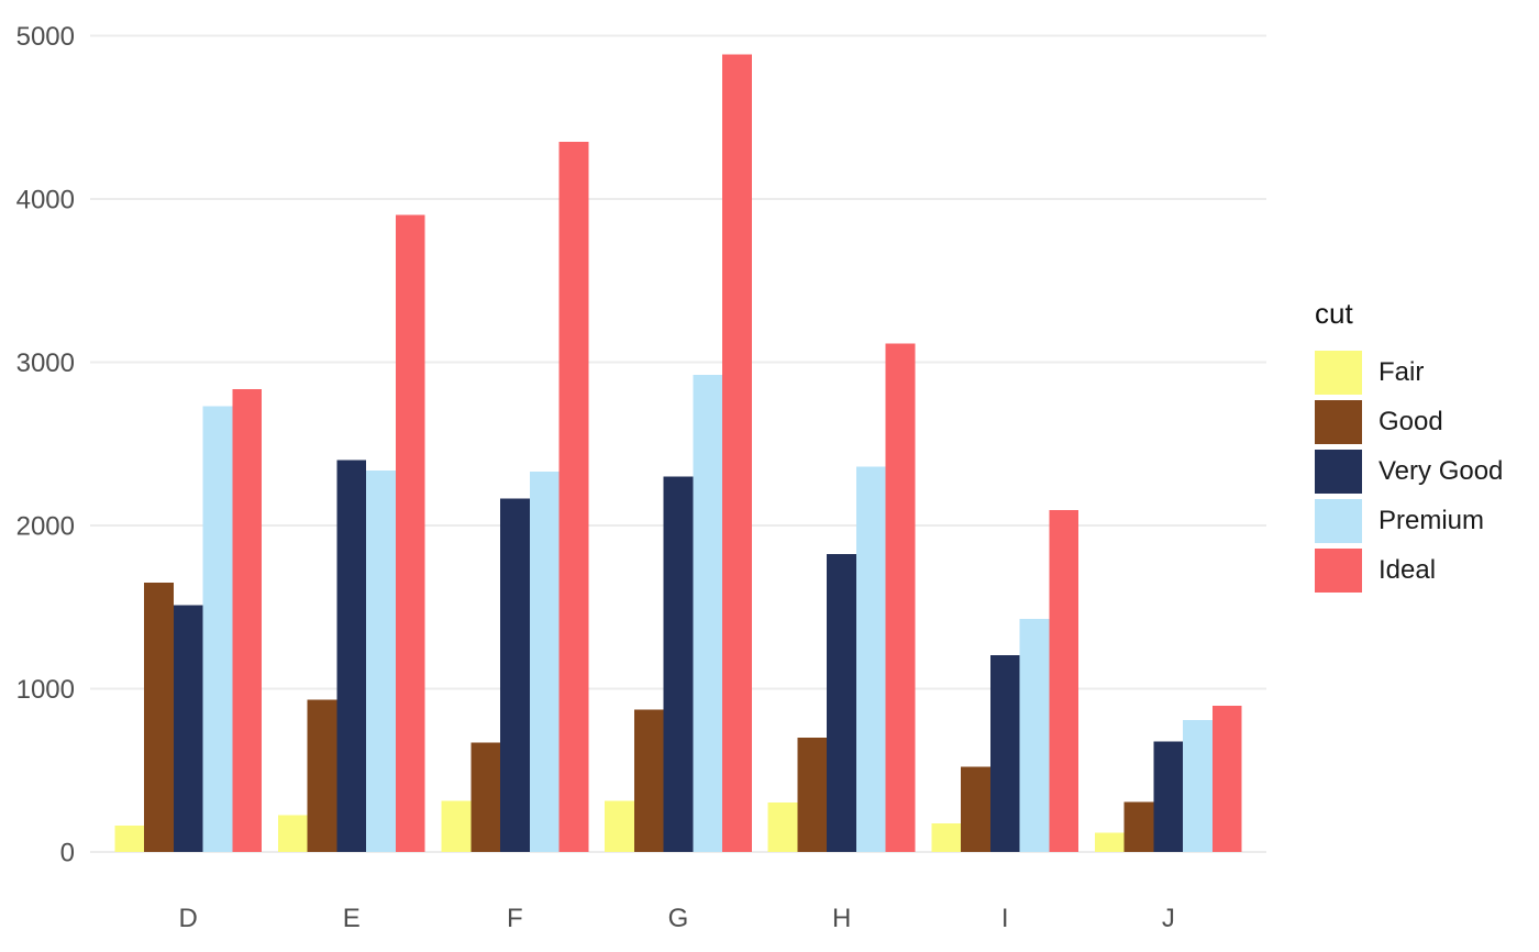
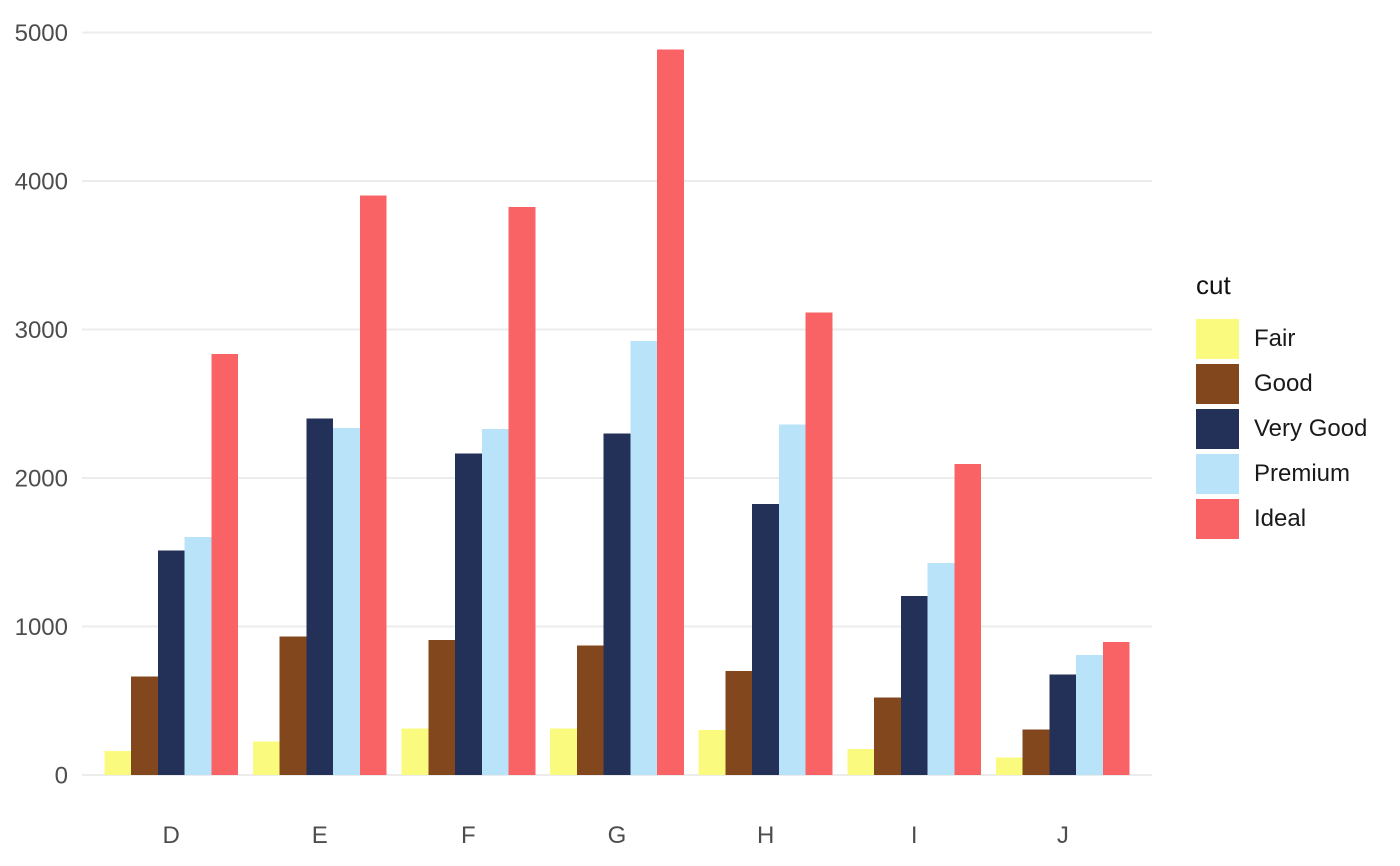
Good/D: 1650 -> 660
Premium/D: 2730 -> 1600
Good/F: 670 -> 910
Ideal/F: 4350 -> 3830
